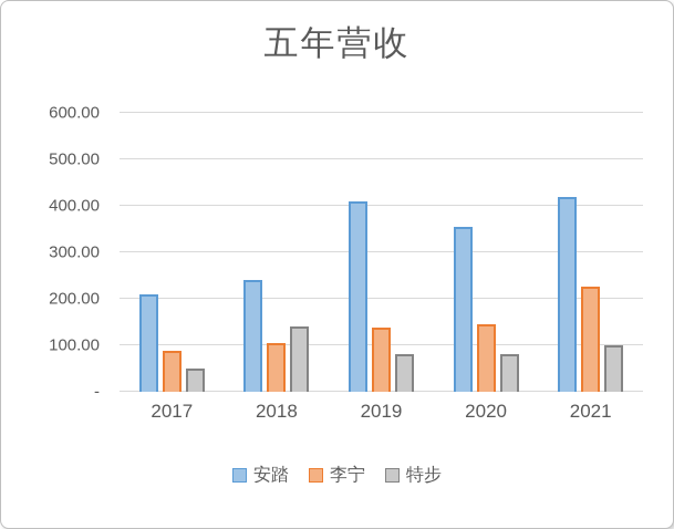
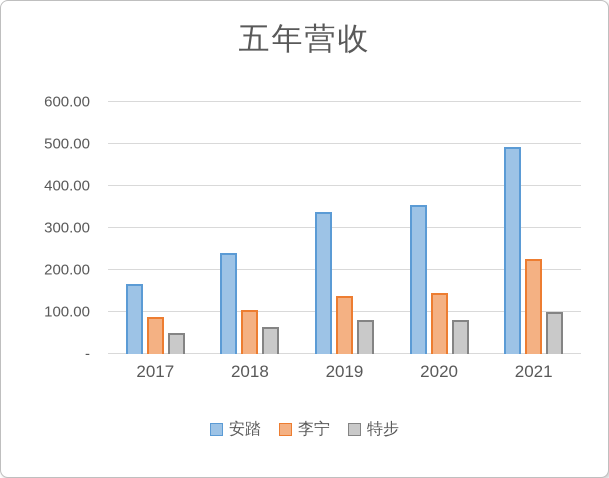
安踏/2017: 210 -> 170
特步/2018: 140 -> 60
安踏/2019: 410 -> 340
安踏/2021: 420 -> 490
